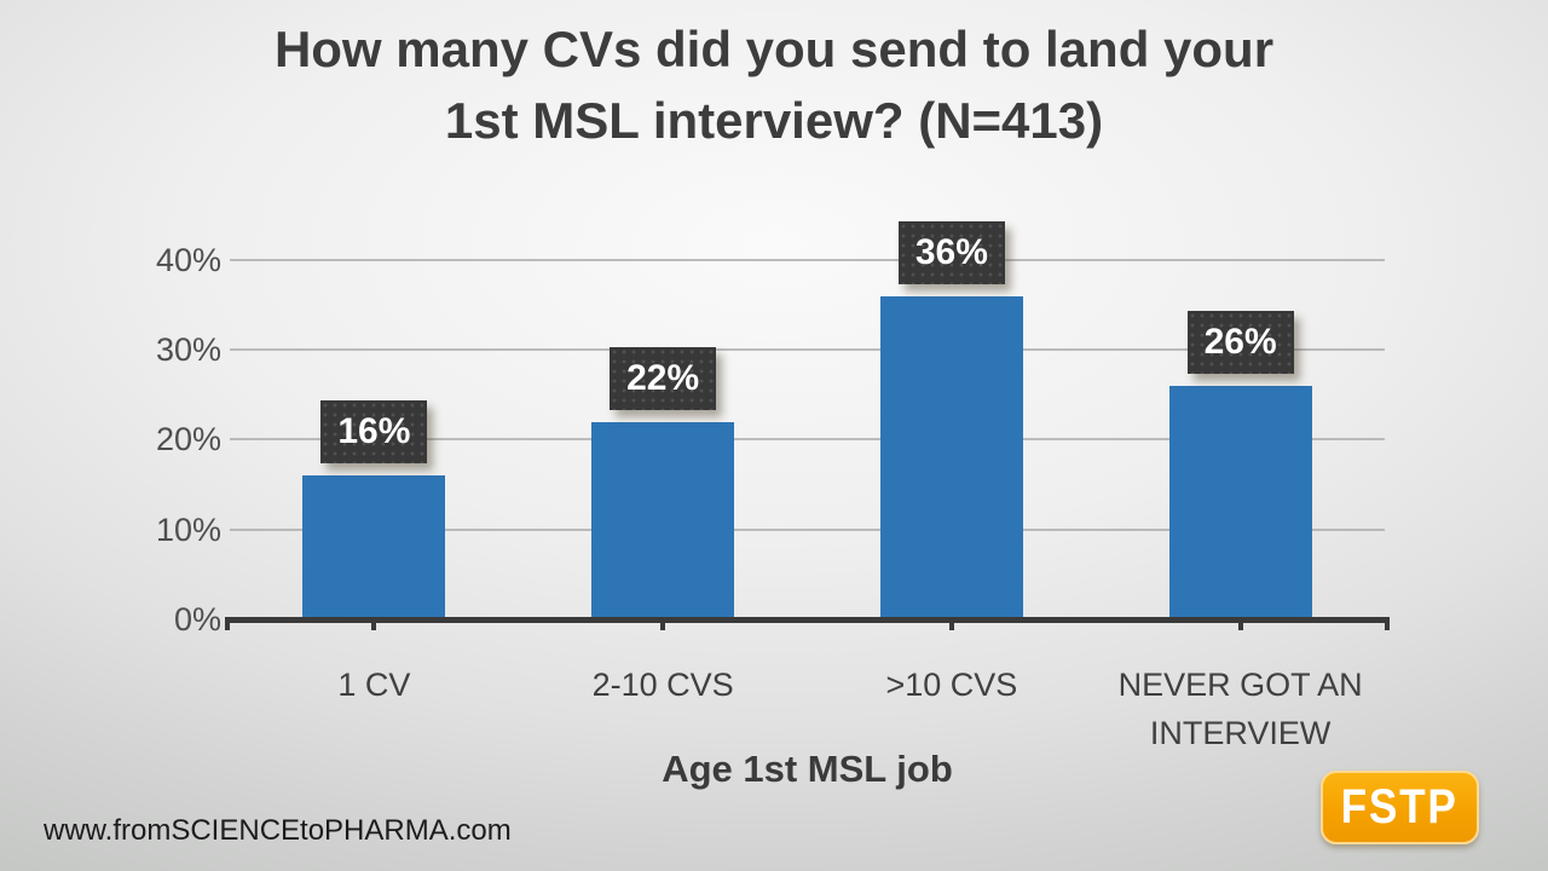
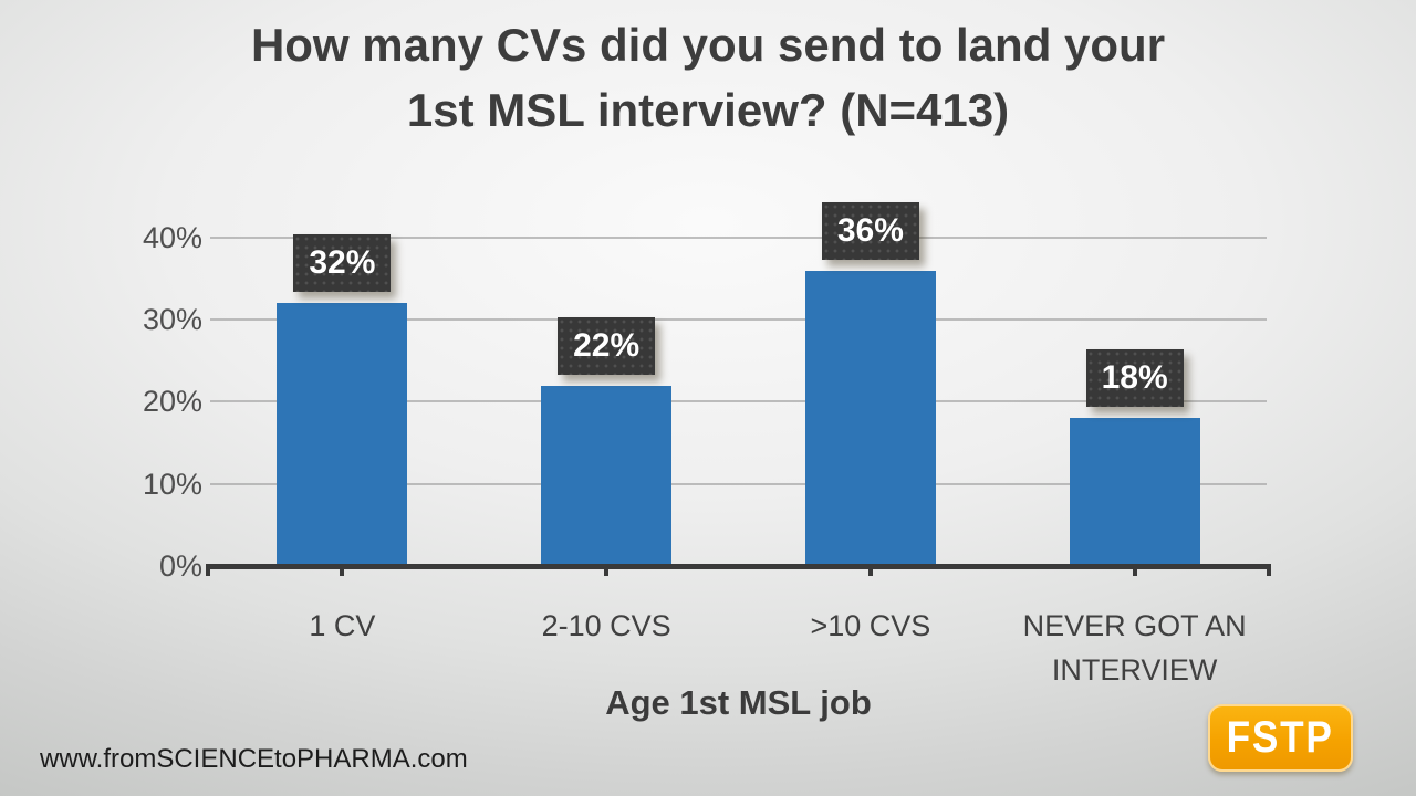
1 CV: 16% -> 32%
NEVER GOT AN INTERVIEW: 26% -> 18%
